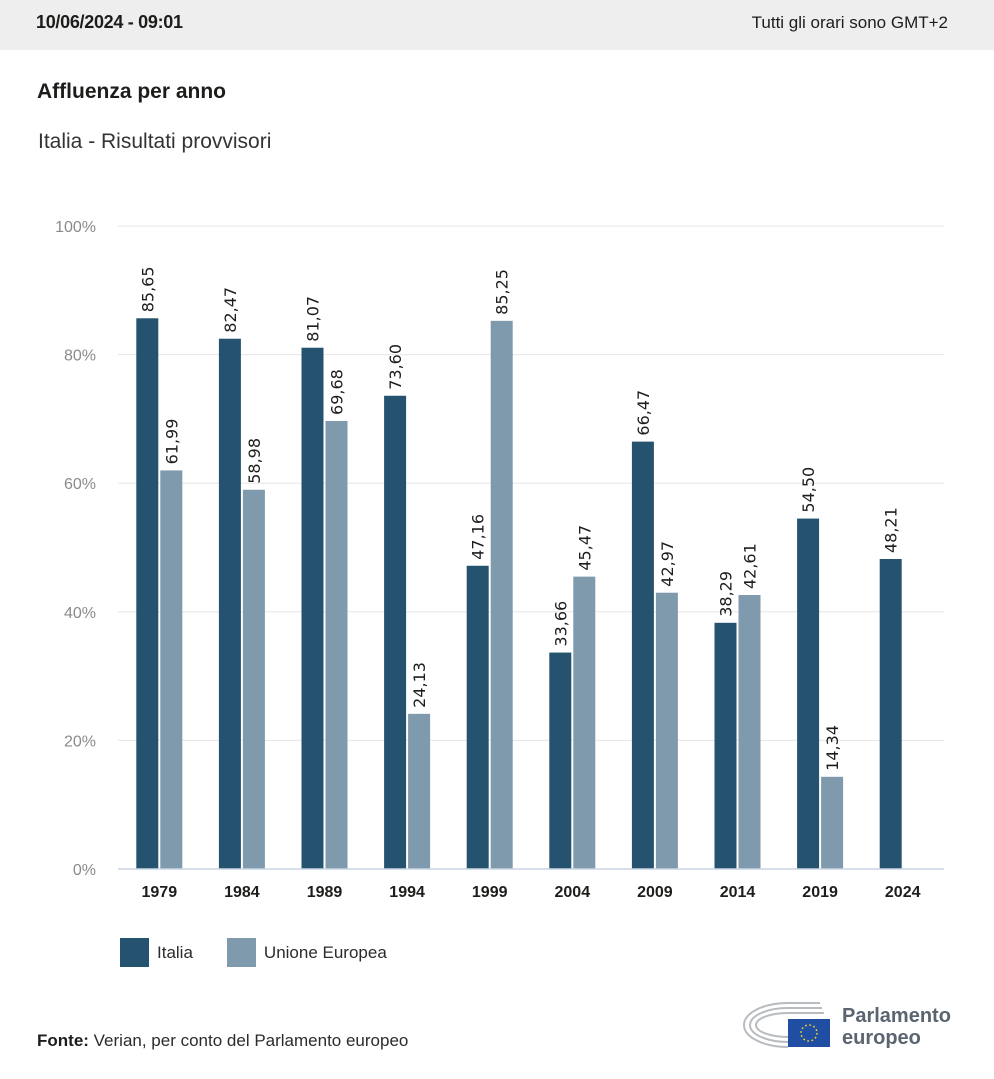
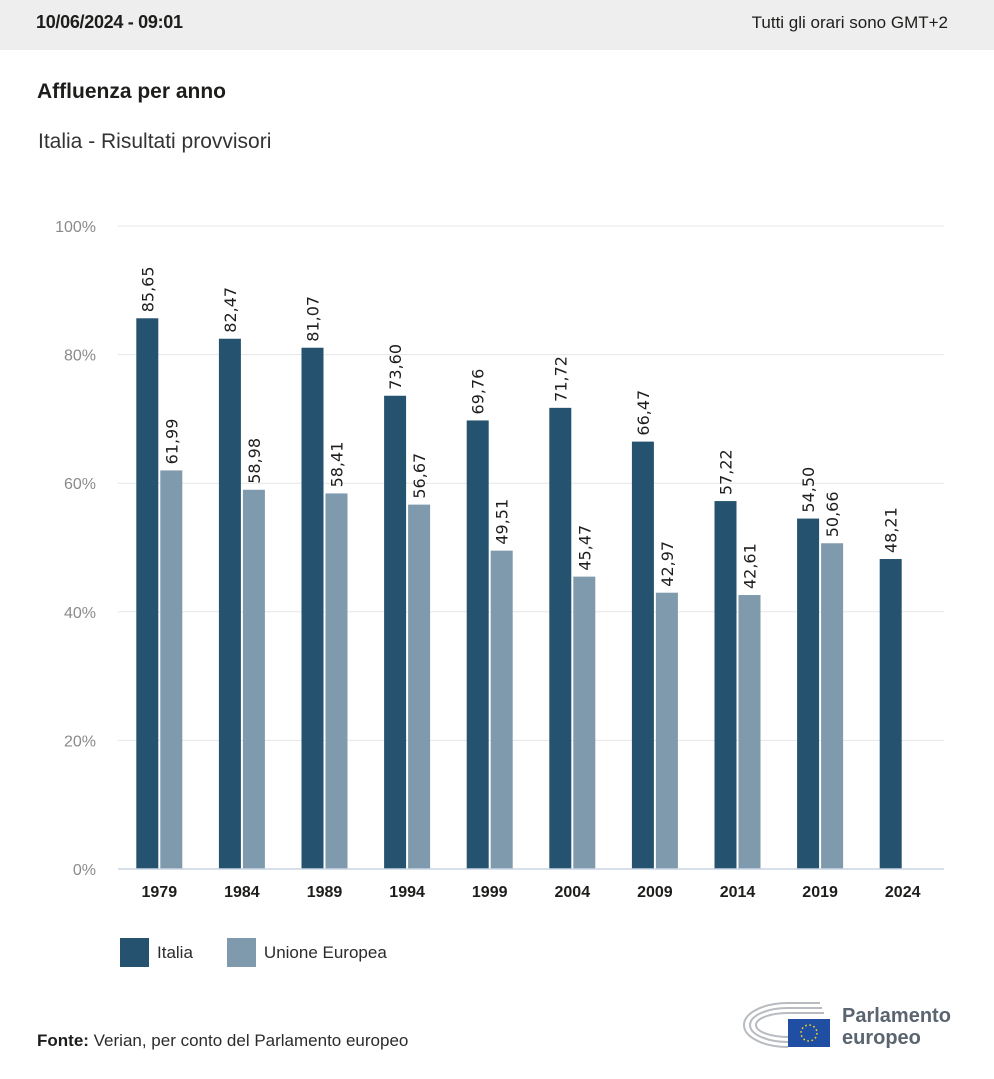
Unione Europea/1989: 69,68 -> 58,41
Unione Europea/1994: 24,13 -> 56,67
Italia/1999: 47,16 -> 69,76
Unione Europea/1999: 85,25 -> 49,51
Italia/2004: 33,66 -> 71,72
Italia/2014: 38,29 -> 57,22
Unione Europea/2019: 14,34 -> 50,66
